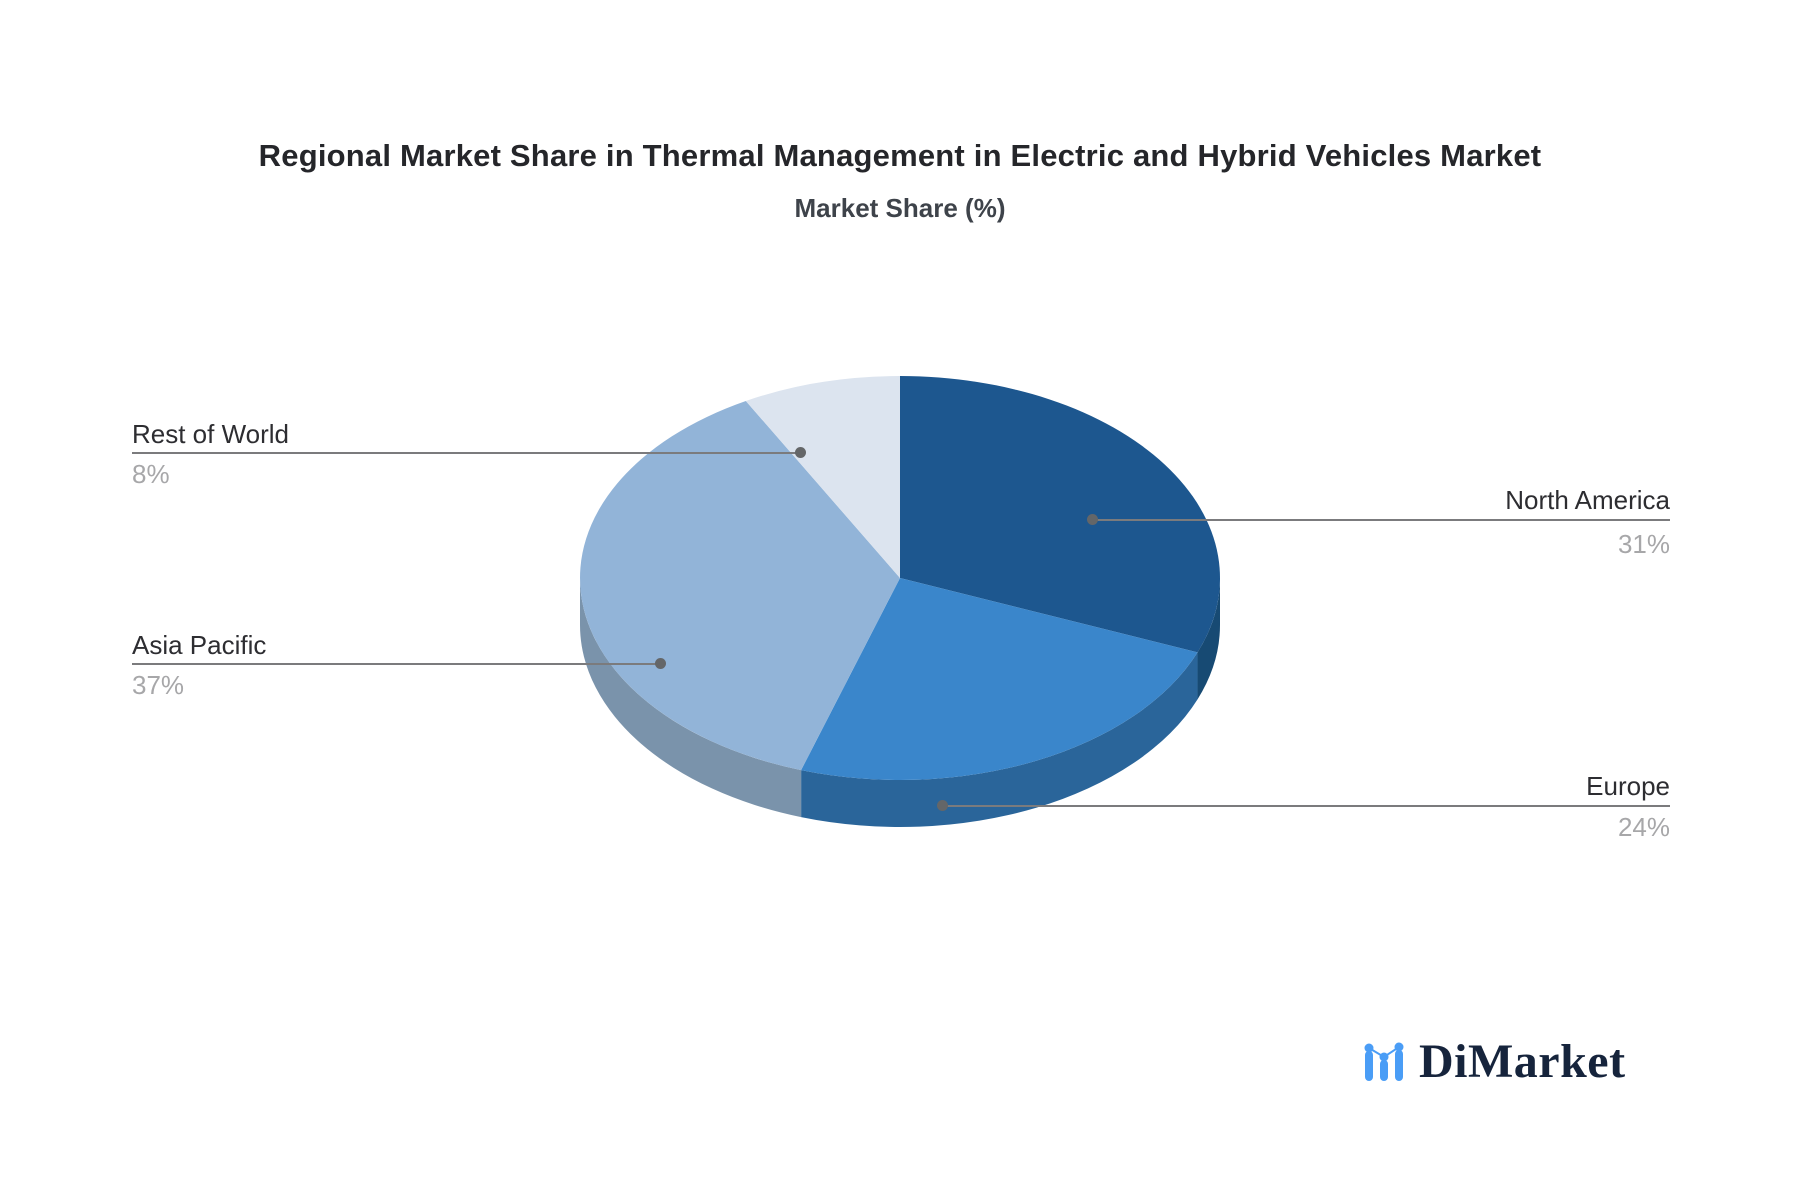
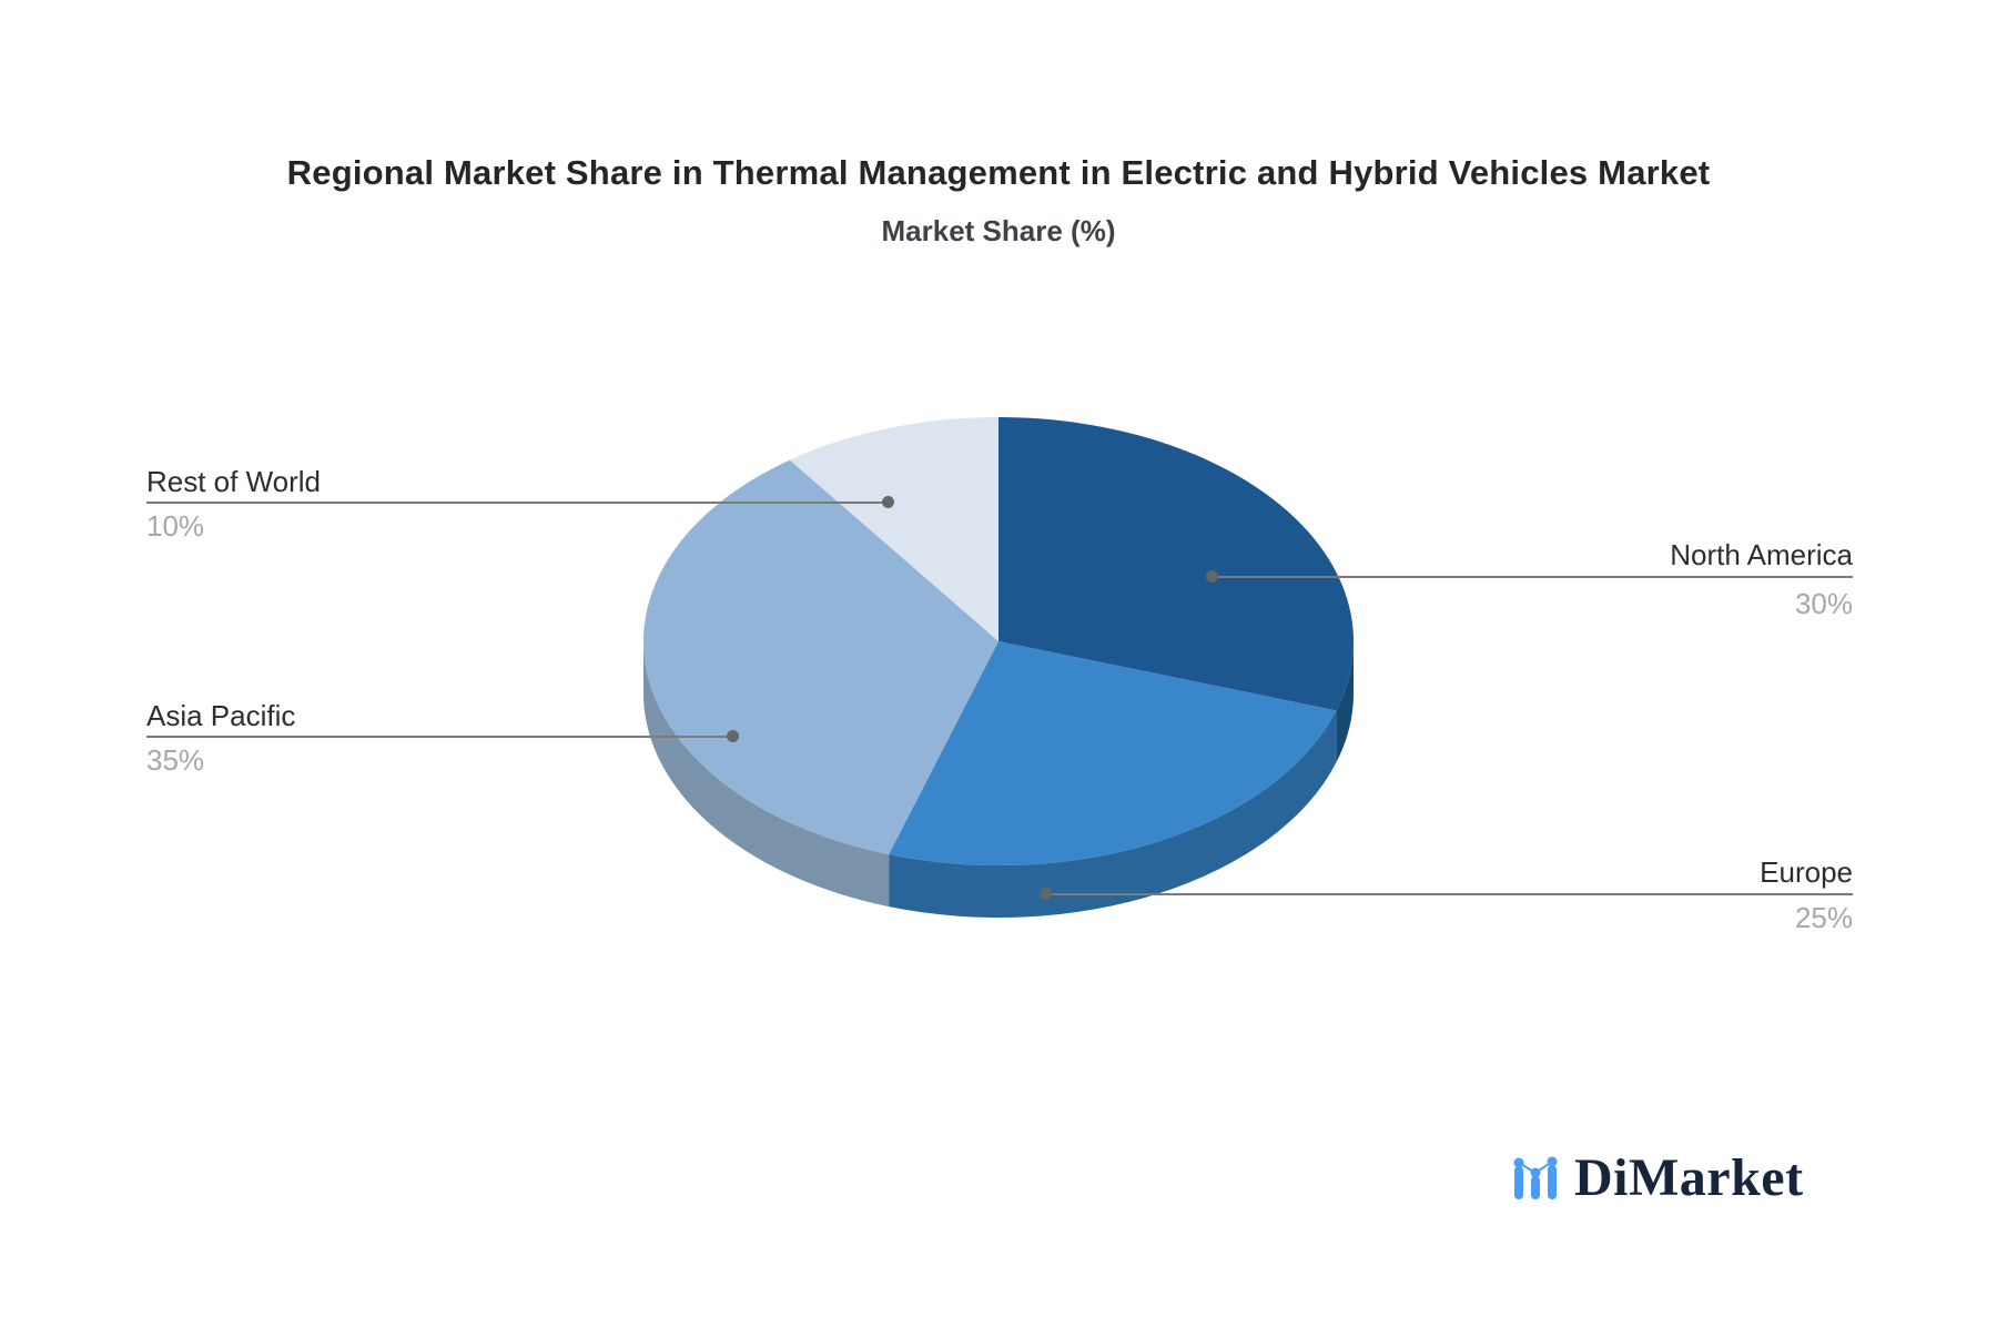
North America: 31% -> 30%
Europe: 24% -> 25%
Asia Pacific: 37% -> 35%
Rest of World: 8% -> 10%
